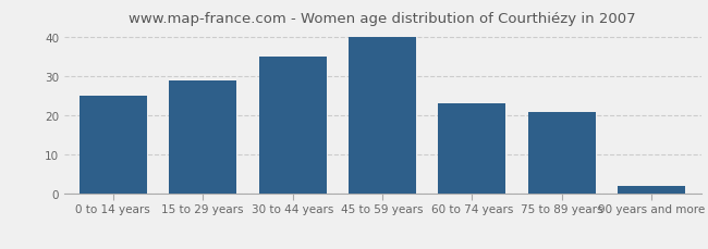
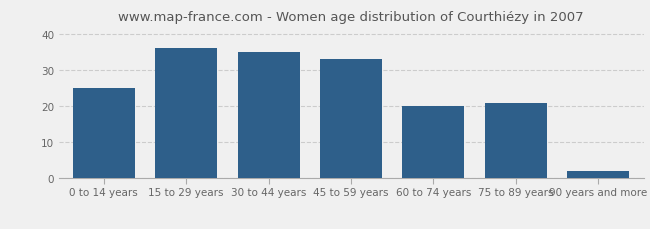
15 to 29 years: 29 -> 36
45 to 59 years: 40 -> 33
60 to 74 years: 23 -> 20
